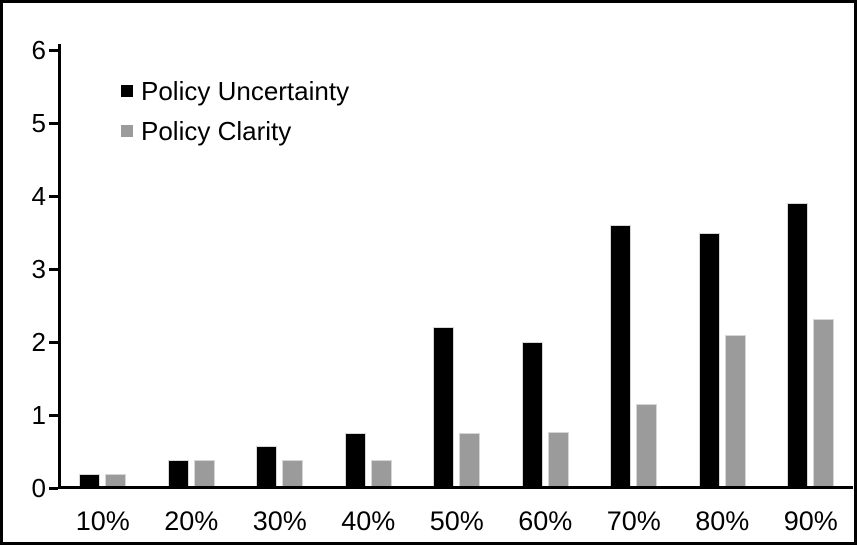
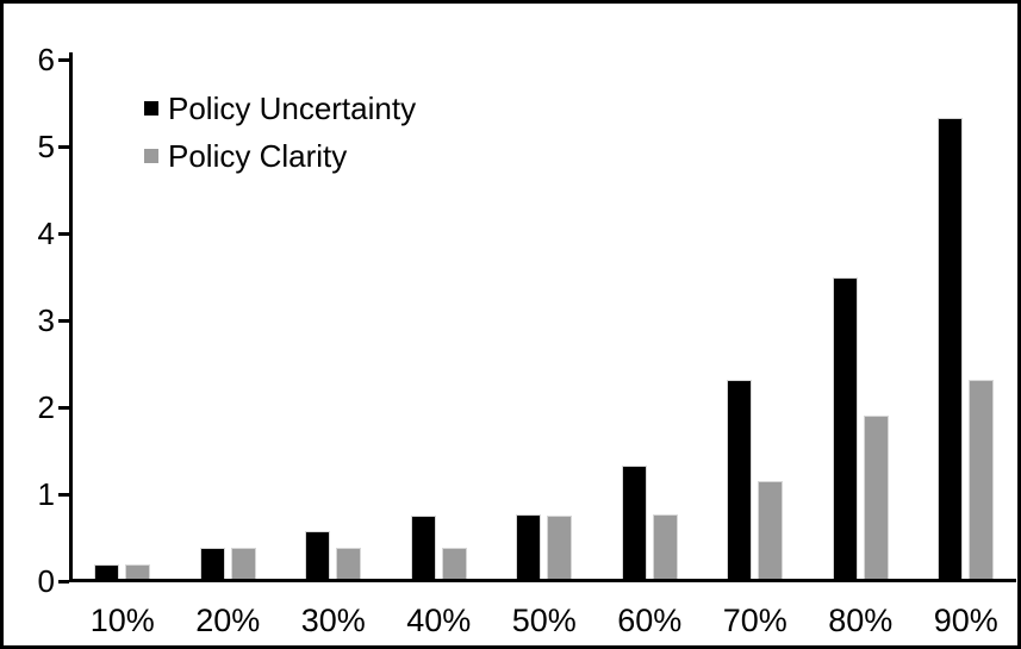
Policy Uncertainty/50%: 2.2 -> 0.8
Policy Uncertainty/60%: 2.0 -> 1.3
Policy Uncertainty/70%: 3.6 -> 2.3
Policy Clarity/80%: 2.1 -> 1.9
Policy Uncertainty/90%: 3.9 -> 5.3
